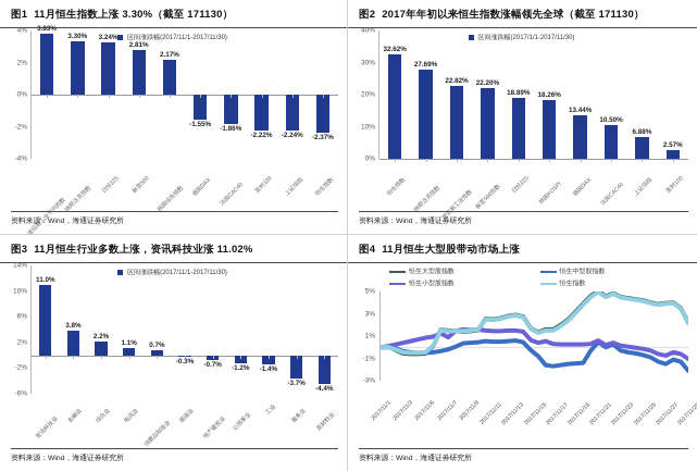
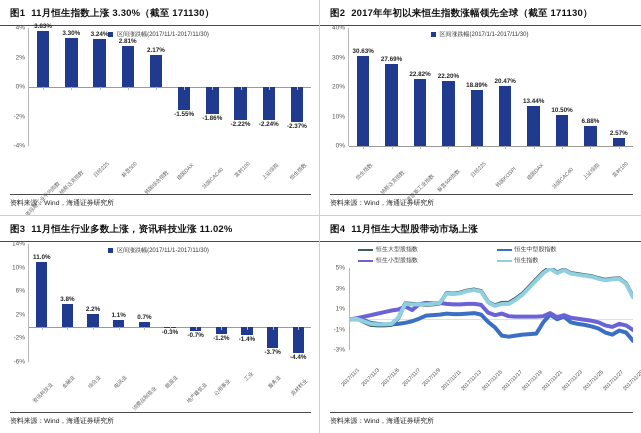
2017年年初以来恒生指数涨幅领先全球（截至 171130）/恒生指数: 32.62% -> 30.63%
2017年年初以来恒生指数涨幅领先全球（截至 171130）/韩国KOSPI: 18.26% -> 20.47%
